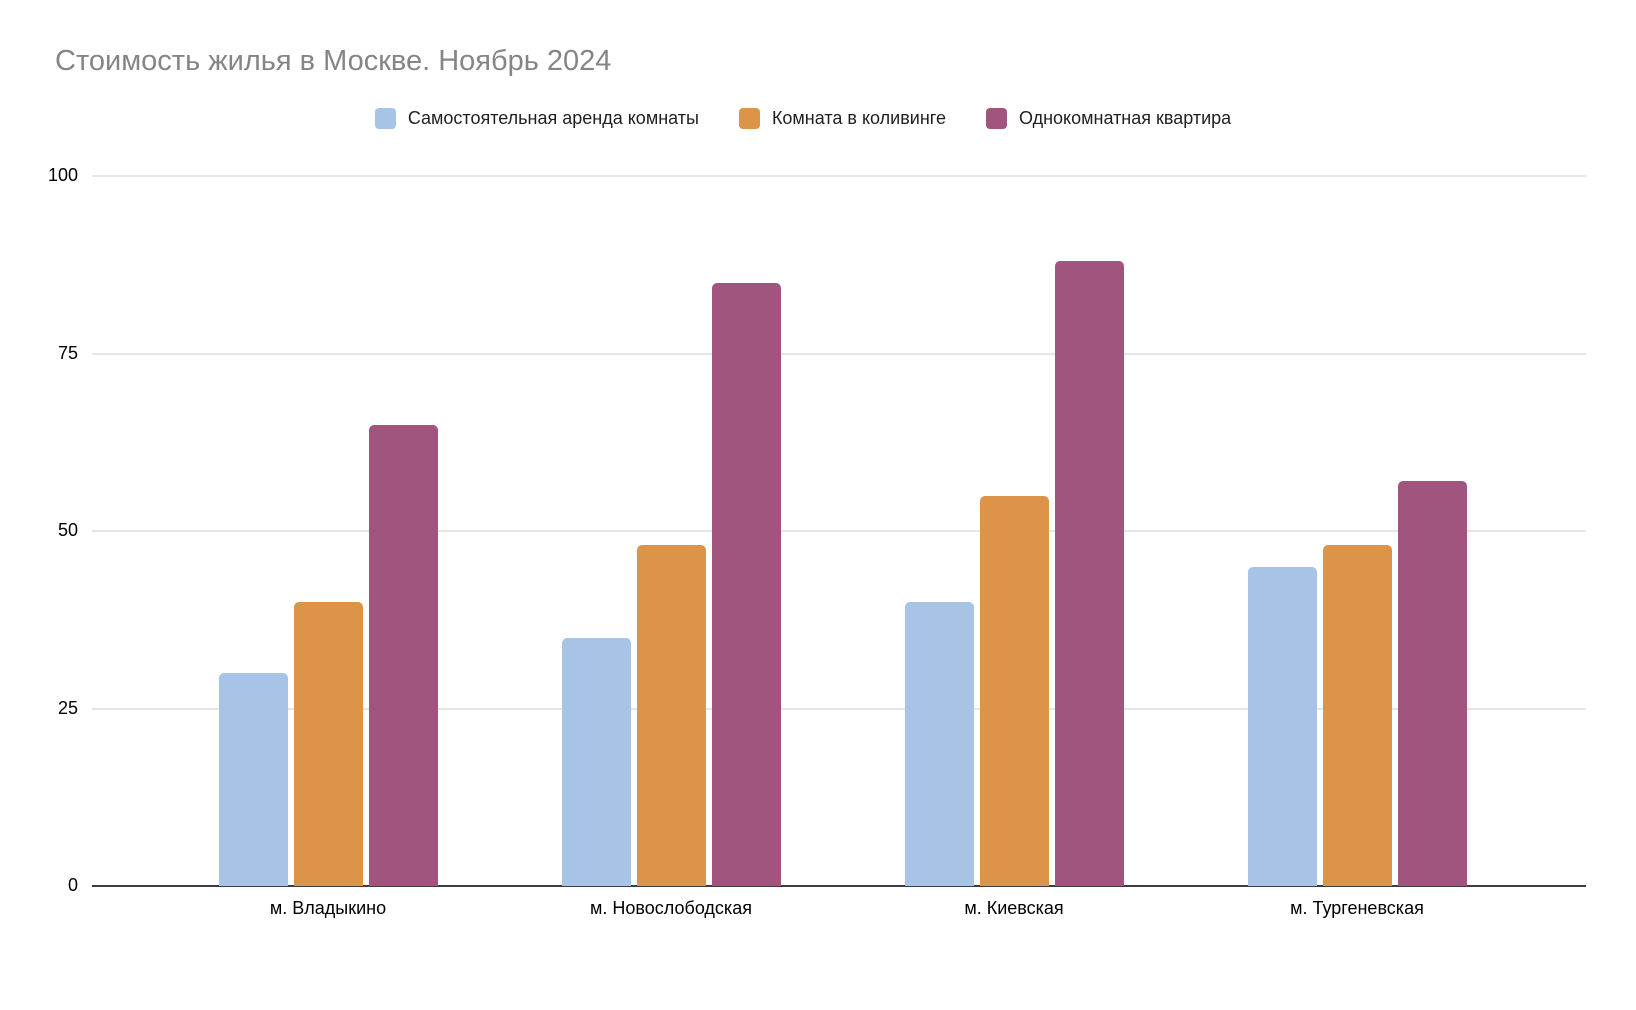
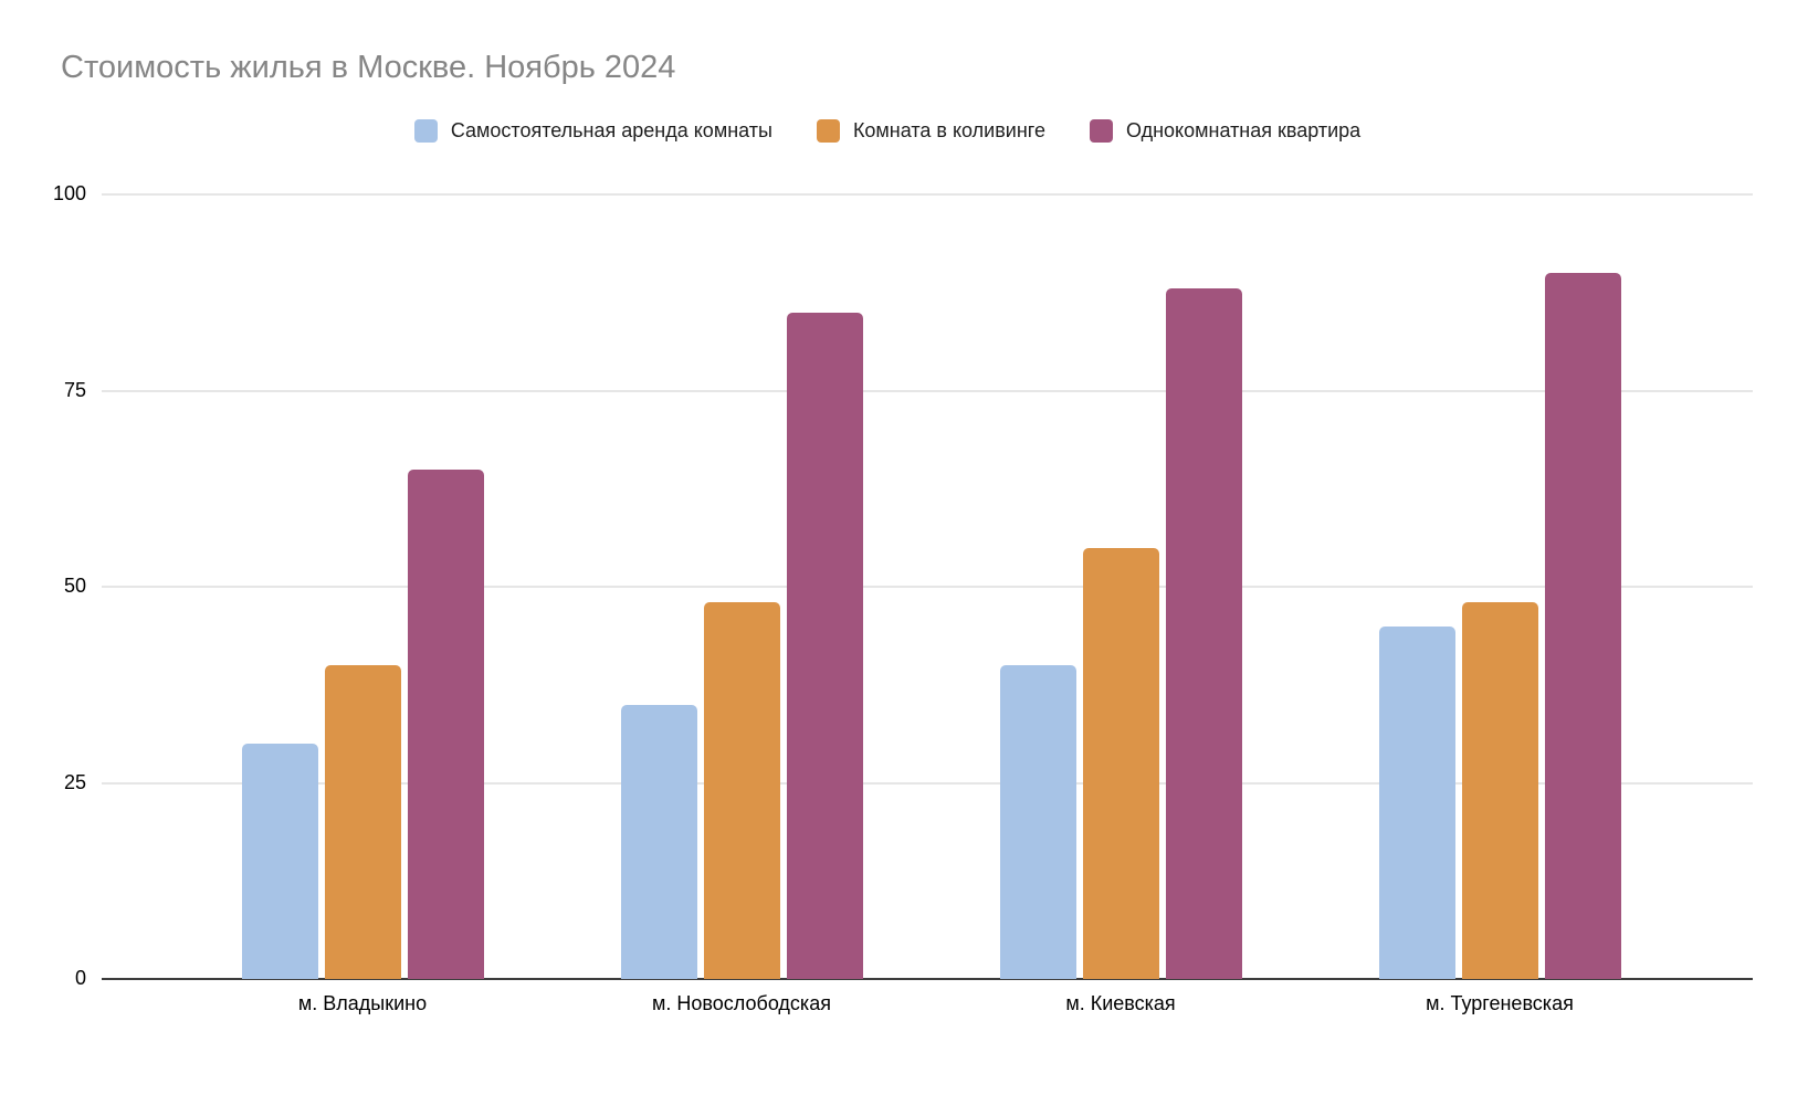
Однокомнатная квартира/м. Тургеневская: 57 -> 90
